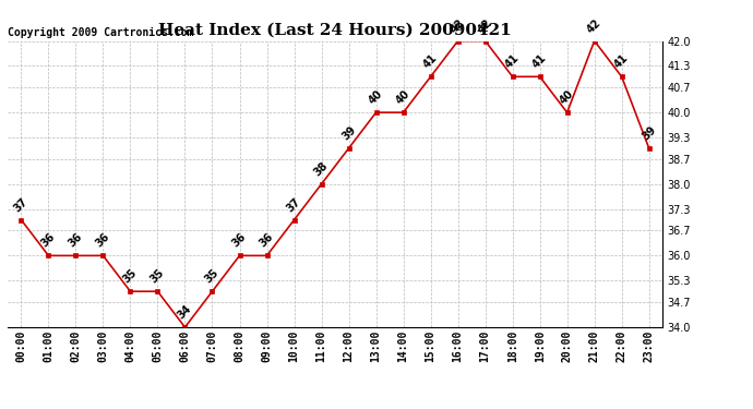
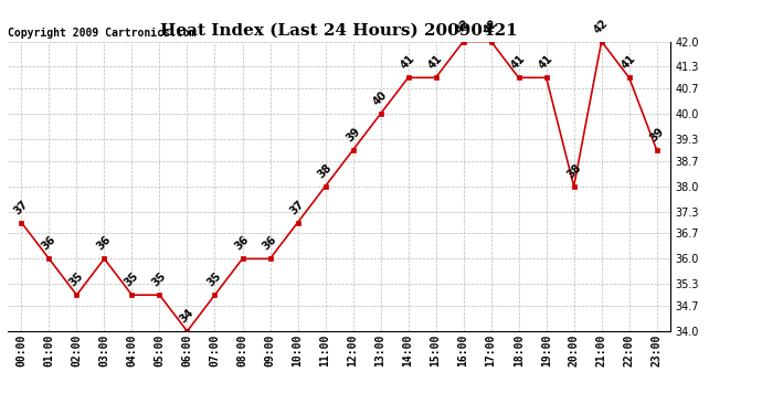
02:00: 36 -> 35
14:00: 40 -> 41
20:00: 40 -> 38
